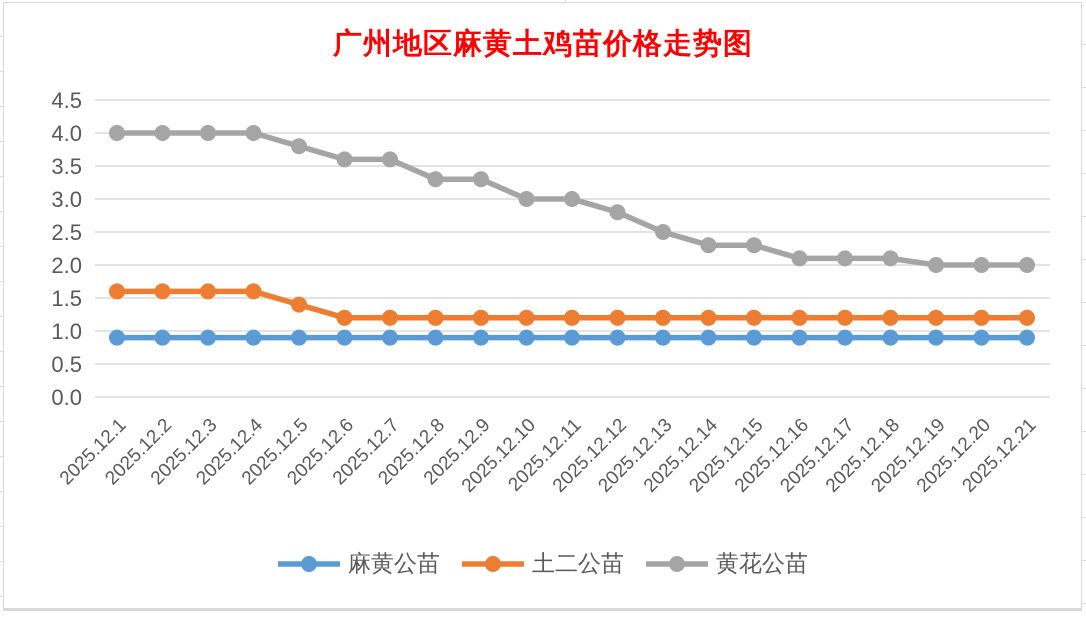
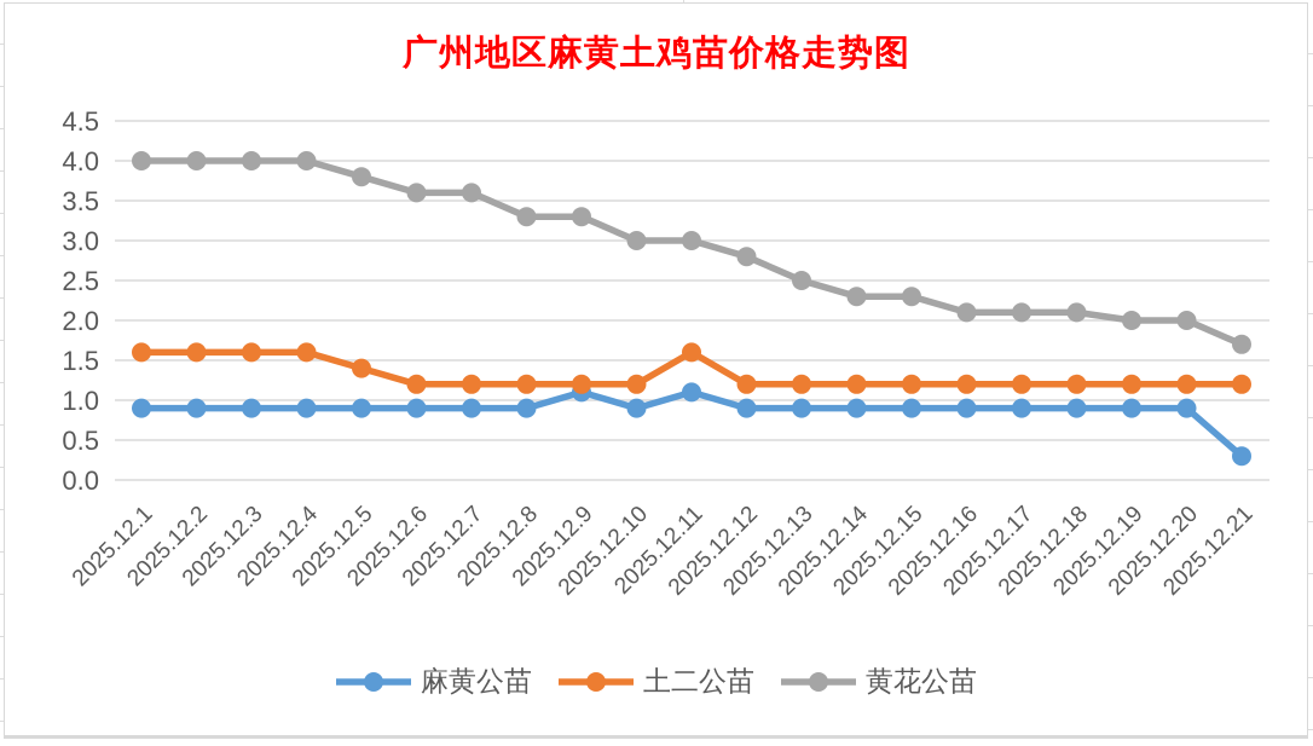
麻黄公苗/2025.12.9: 0.9 -> 1.1
麻黄公苗/2025.12.11: 0.9 -> 1.1
土二公苗/2025.12.11: 1.2 -> 1.6
麻黄公苗/2025.12.21: 0.9 -> 0.3
黄花公苗/2025.12.21: 2.0 -> 1.7
